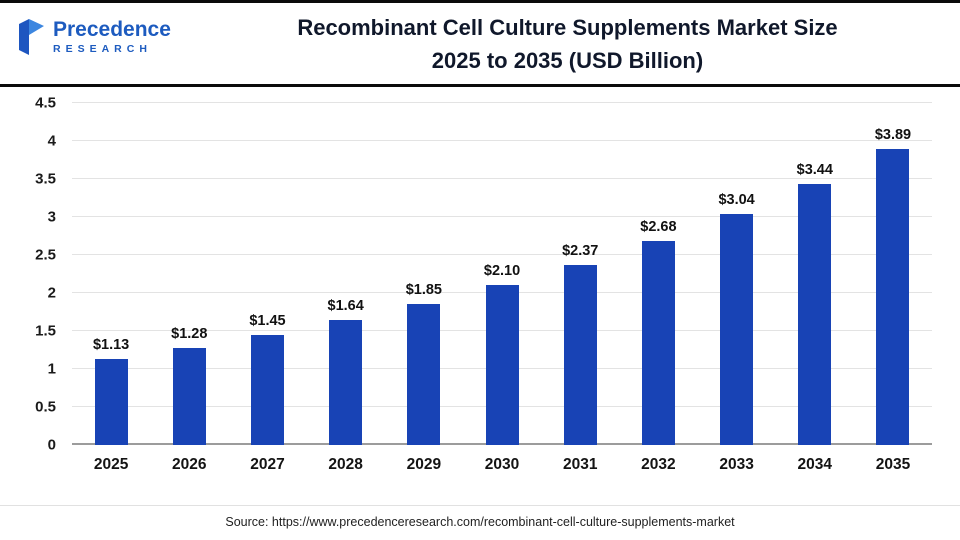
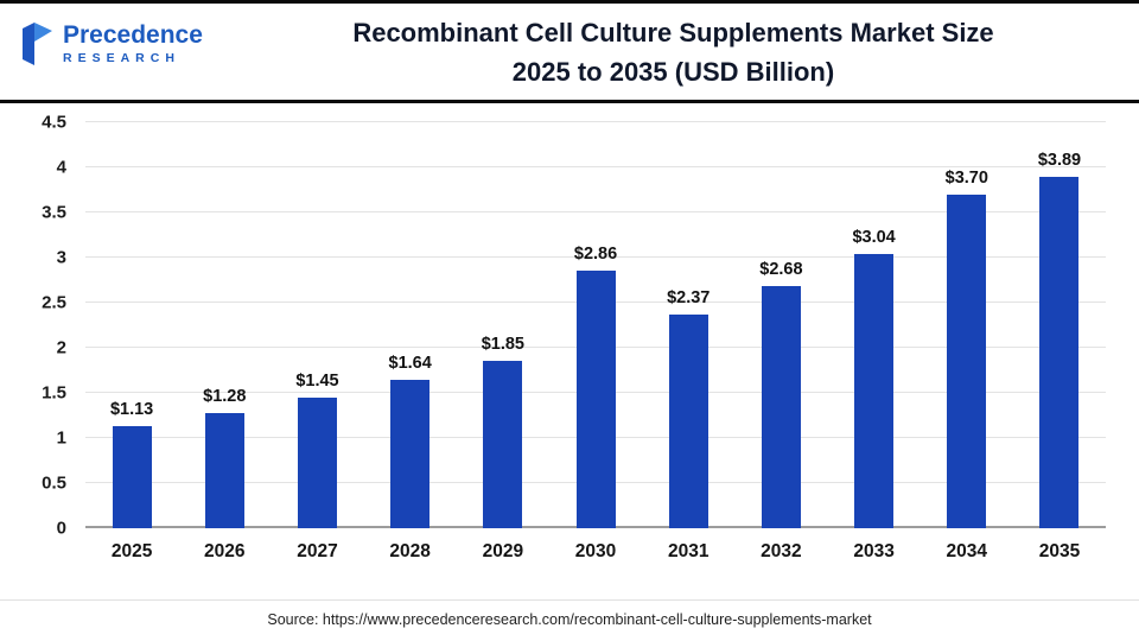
2030: $2.10 -> $2.86
2034: $3.44 -> $3.70
